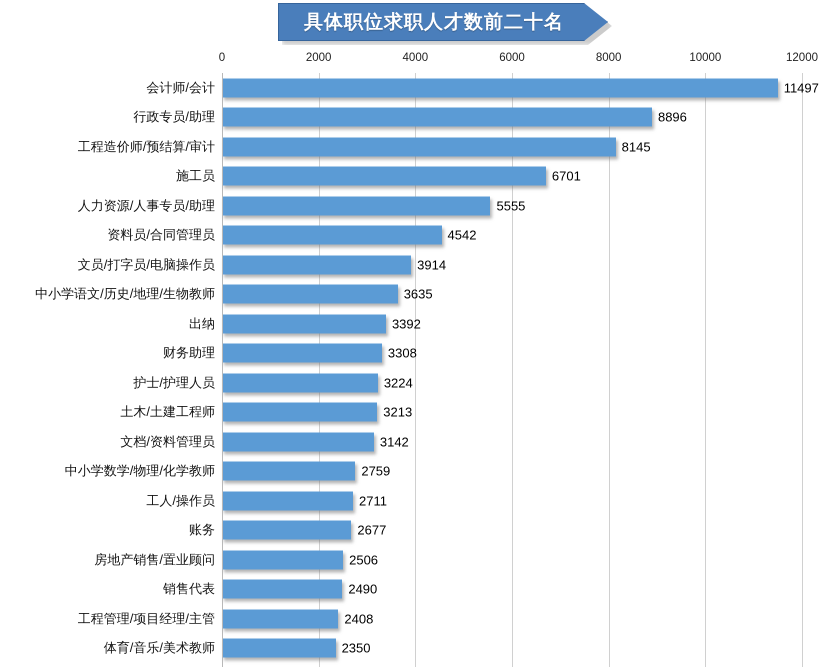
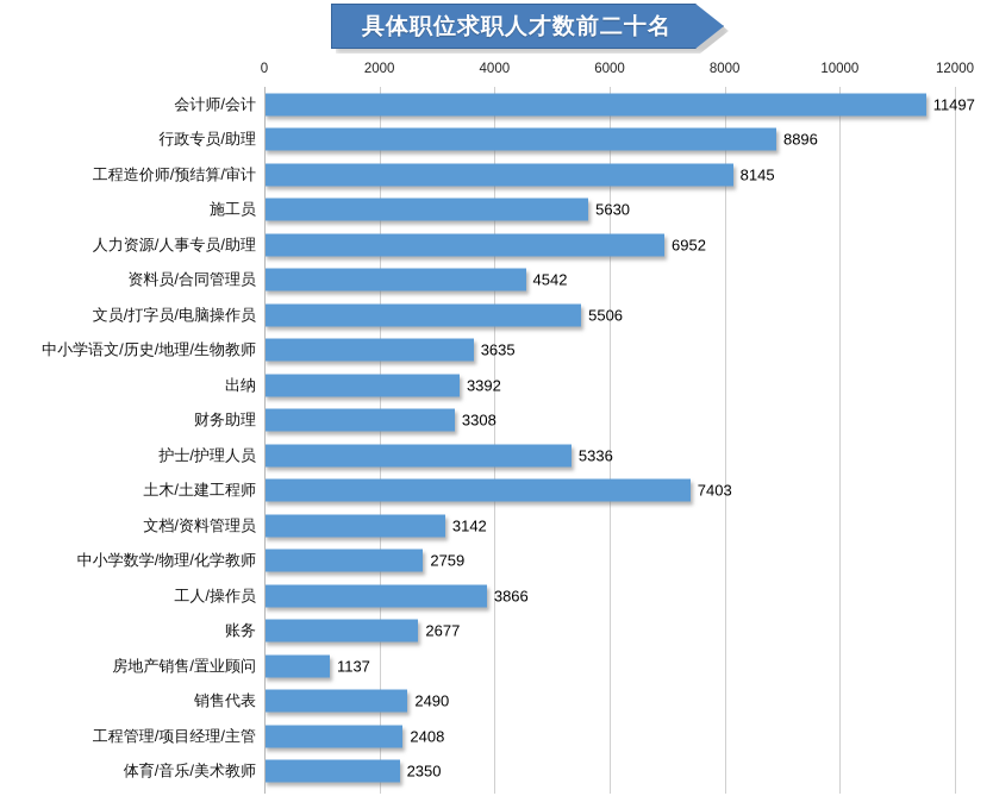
施工员: 6701 -> 5630
人力资源/人事专员/助理: 5555 -> 6952
文员/打字员/电脑操作员: 3914 -> 5506
护士/护理人员: 3224 -> 5336
土木/土建工程师: 3213 -> 7403
工人/操作员: 2711 -> 3866
房地产销售/置业顾问: 2506 -> 1137
